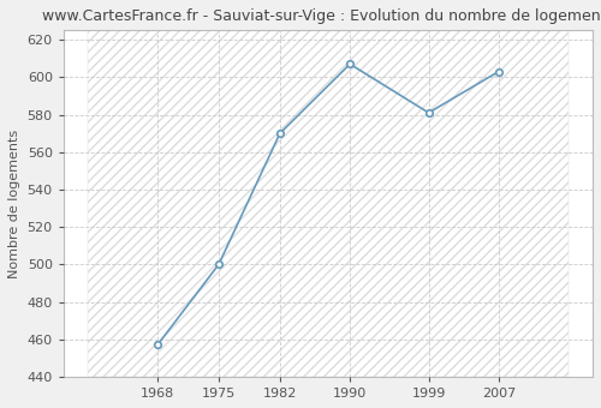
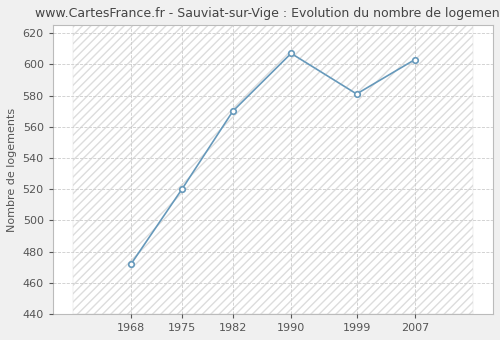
1968: 457 -> 472
1975: 500 -> 520
